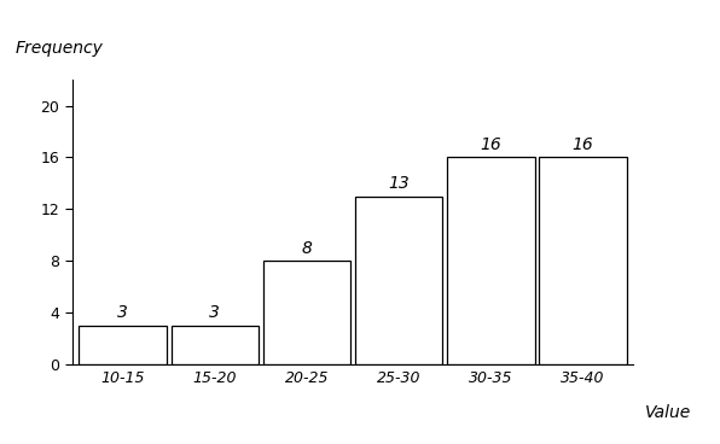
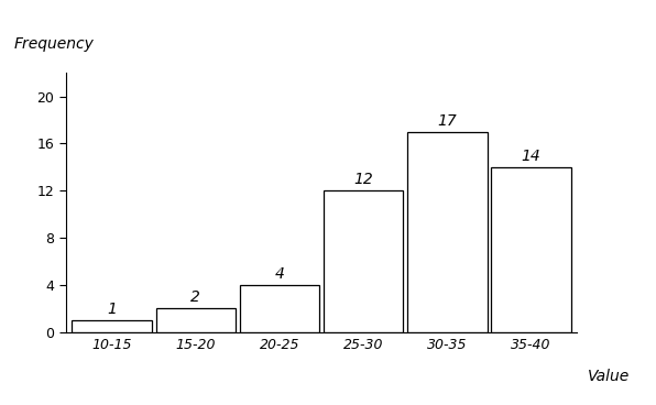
10-15: 3 -> 1
15-20: 3 -> 2
20-25: 8 -> 4
25-30: 13 -> 12
30-35: 16 -> 17
35-40: 16 -> 14
